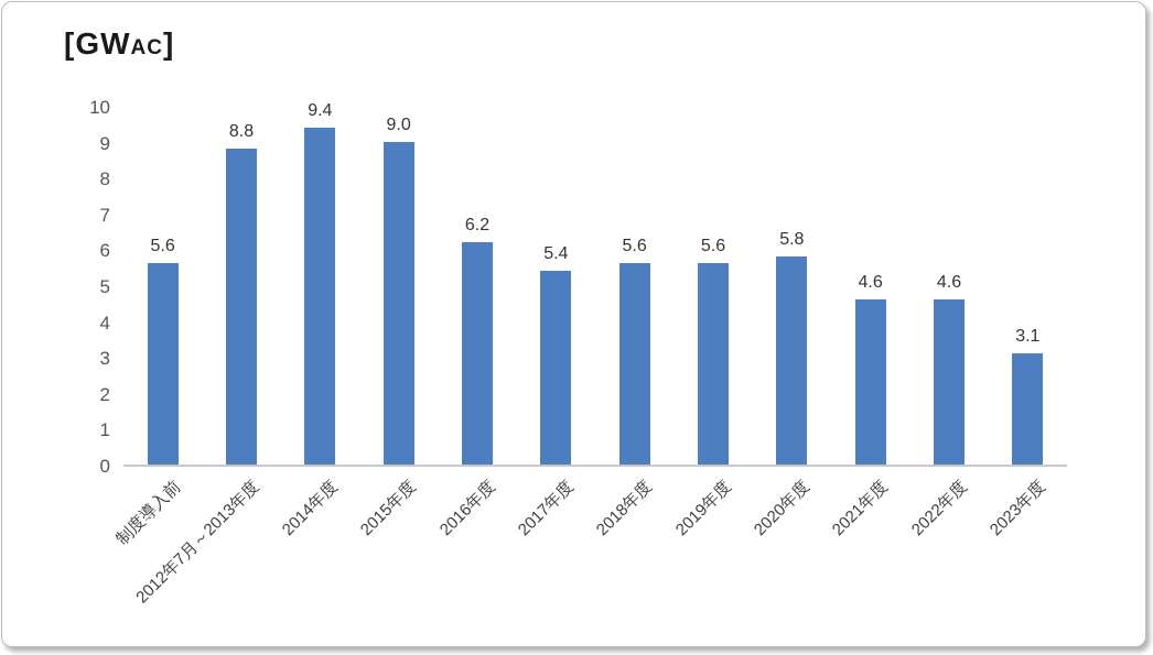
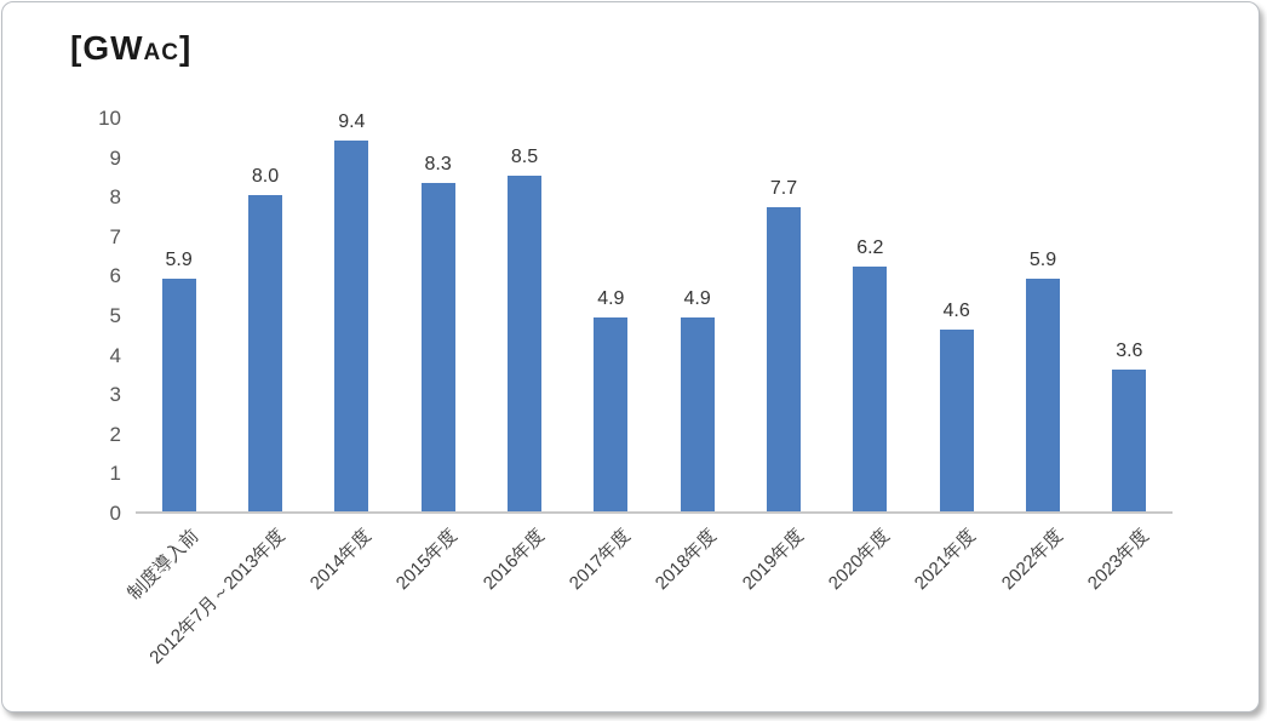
制度導入前: 5.6 -> 5.9
2012年7月～2013年度: 8.8 -> 8.0
2015年度: 9.0 -> 8.3
2016年度: 6.2 -> 8.5
2017年度: 5.4 -> 4.9
2018年度: 5.6 -> 4.9
2019年度: 5.6 -> 7.7
2020年度: 5.8 -> 6.2
2022年度: 4.6 -> 5.9
2023年度: 3.1 -> 3.6
